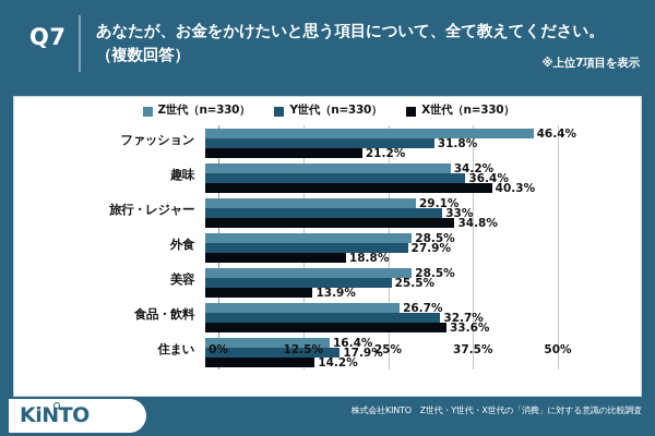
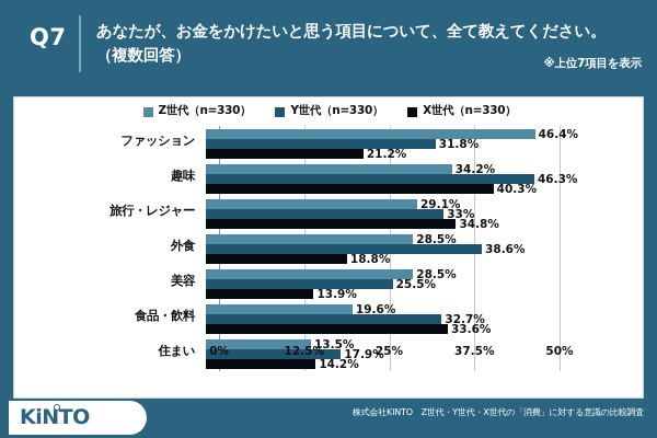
Y世代（n=330）/趣味: 36.4% -> 46.3%
Y世代（n=330）/外食: 27.9% -> 38.6%
Z世代（n=330）/食品・飲料: 26.7% -> 19.6%
Z世代（n=330）/住まい: 16.4% -> 13.5%
